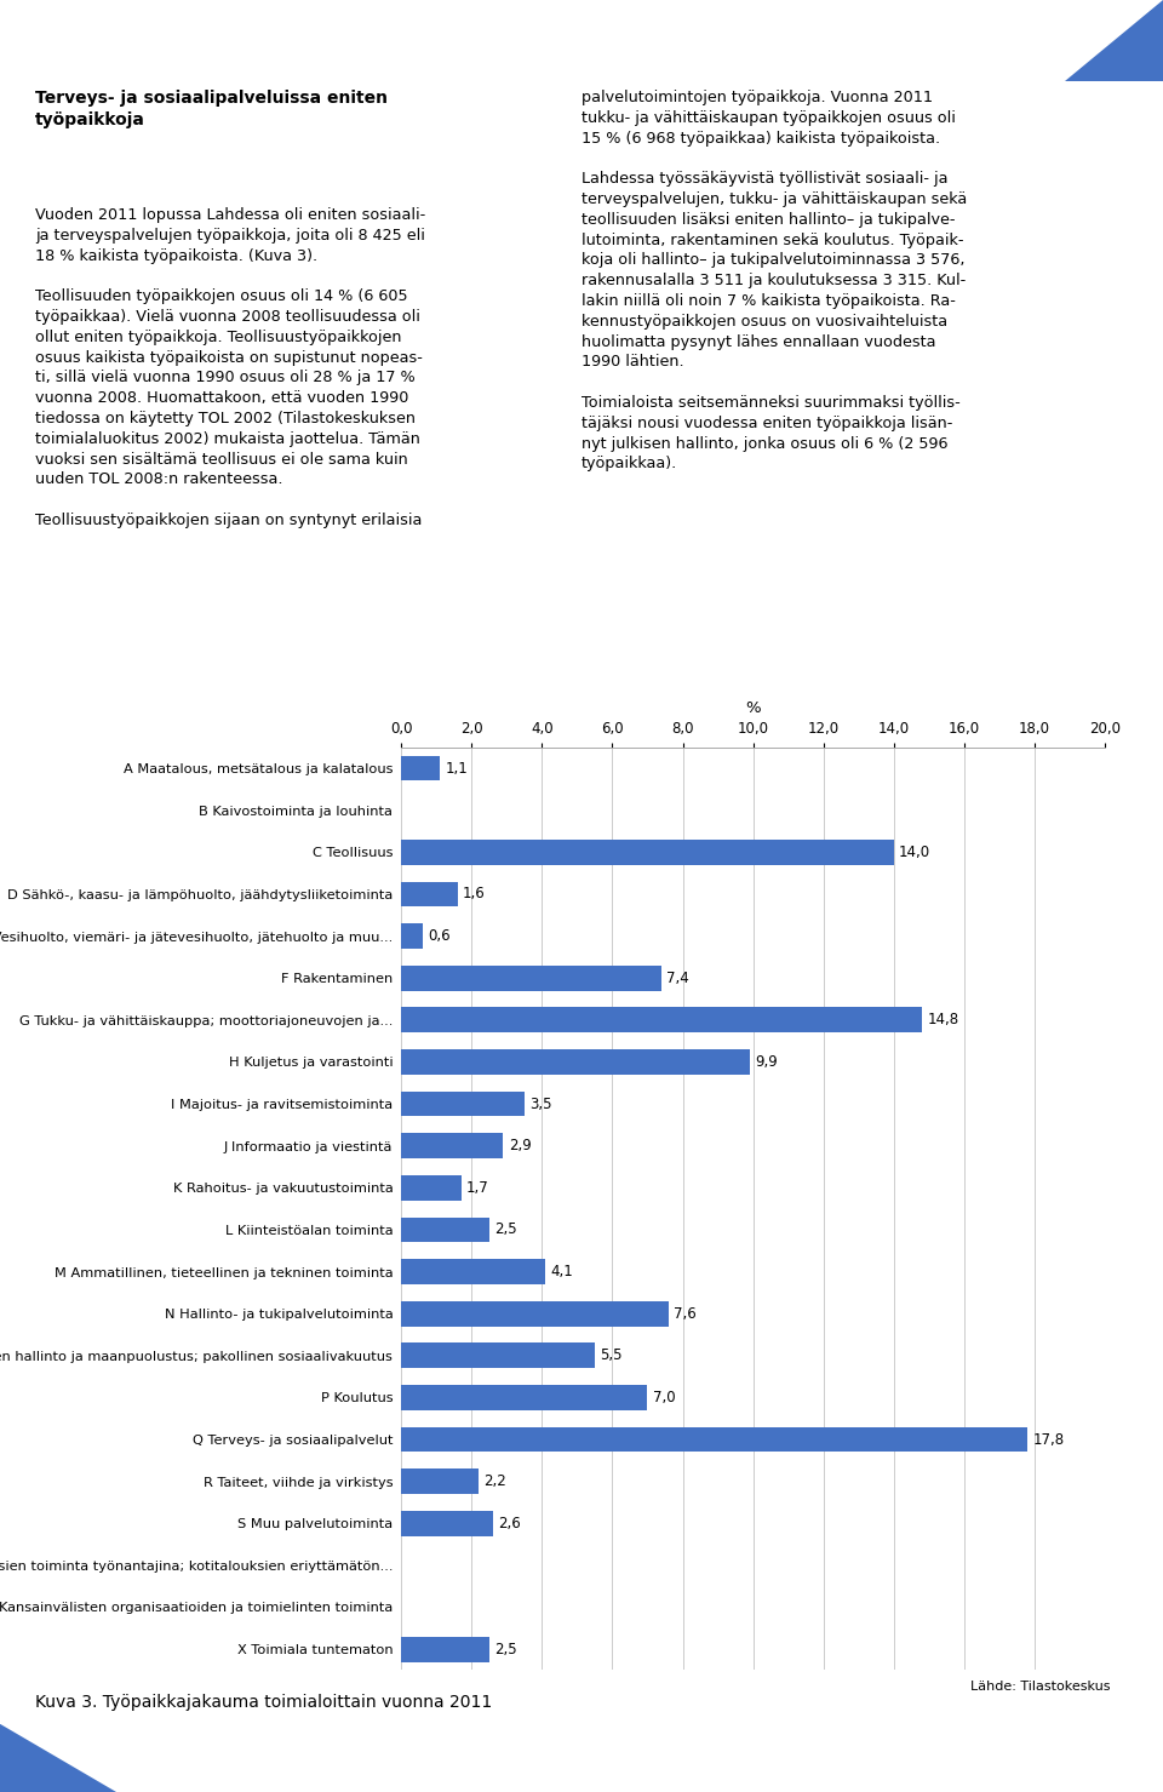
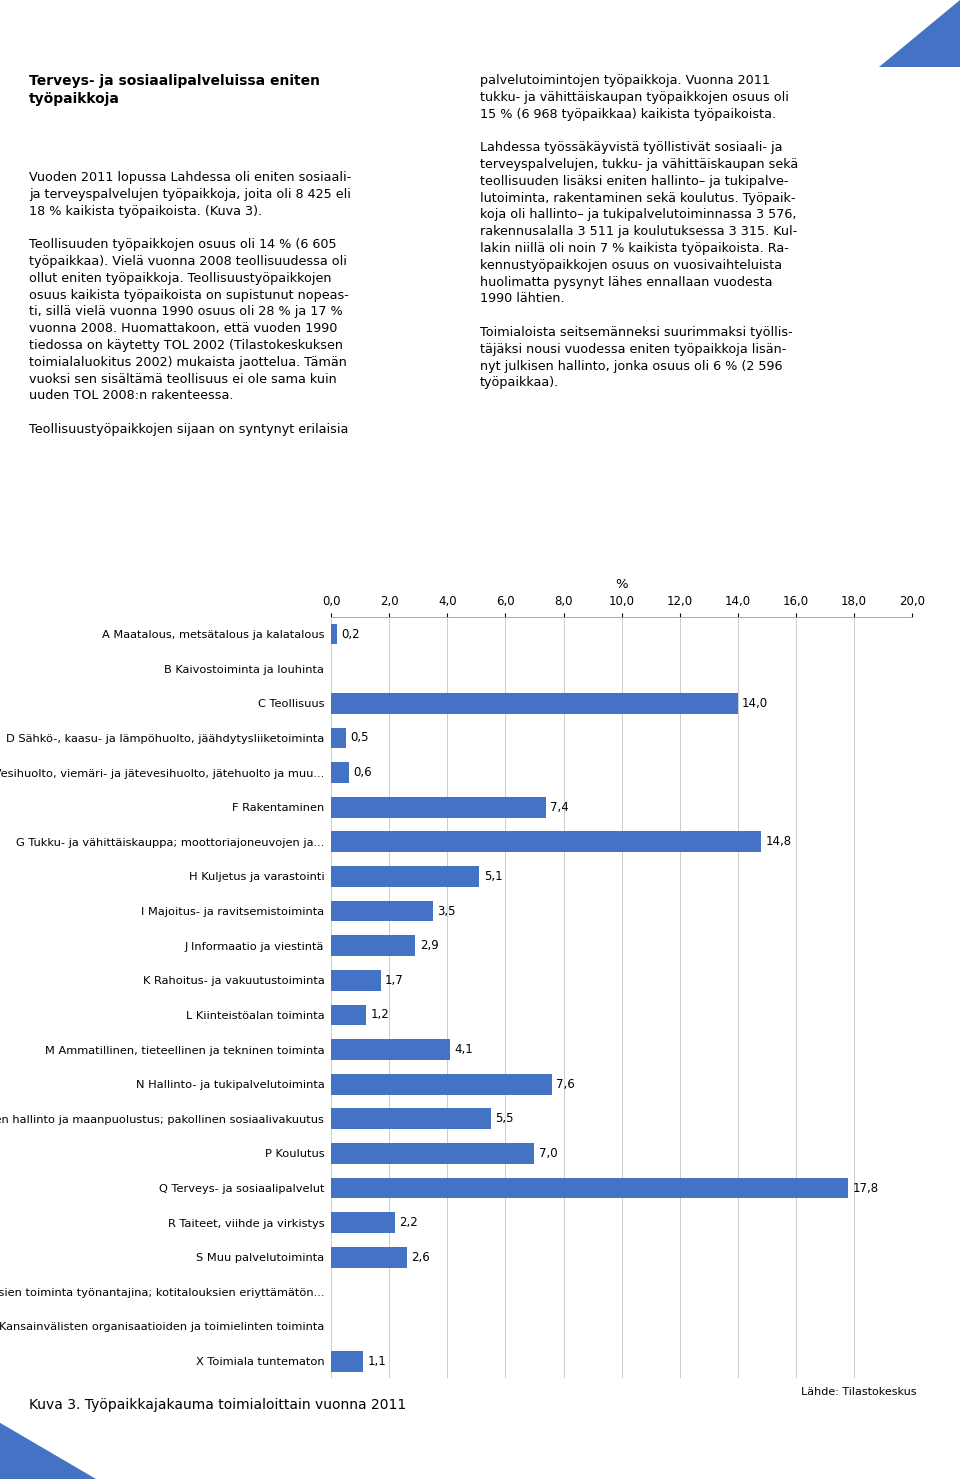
A Maatalous, metsätalous ja kalatalous: 1,1 -> 0,2
D Sähkö-, kaasu- ja lämpöhuolto, jäähdytysliiketoiminta: 1,6 -> 0,5
H Kuljetus ja varastointi: 9,9 -> 5,1
L Kiinteistöalan toiminta: 2,5 -> 1,2
X Toimiala tuntematon: 2,5 -> 1,1
